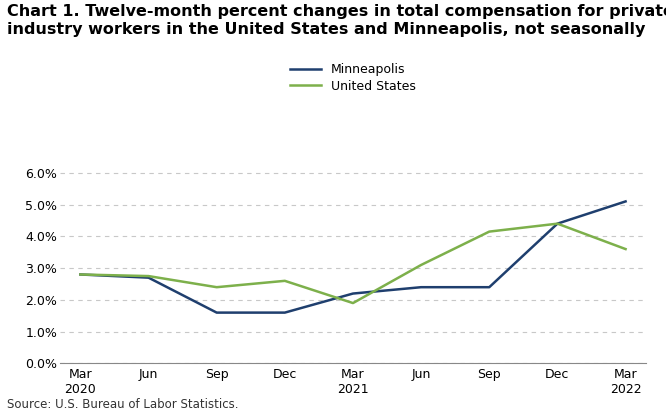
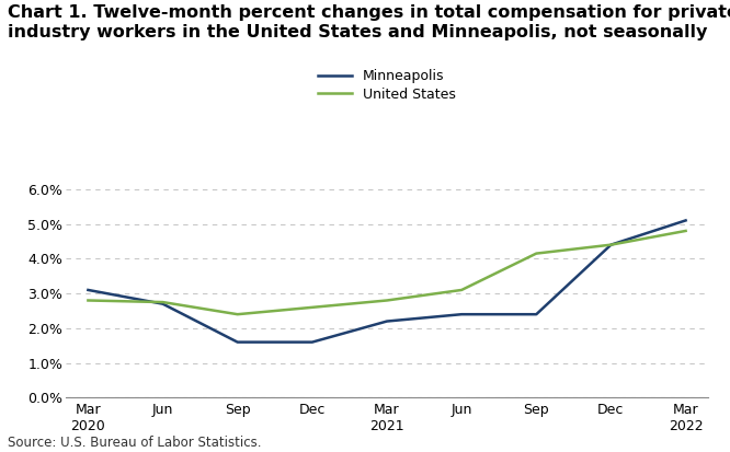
Minneapolis/Mar 2020: 2.8% -> 3.1%
United States/Mar 2021: 1.90% -> 2.80%
United States/Mar 2022: 3.60% -> 4.80%
